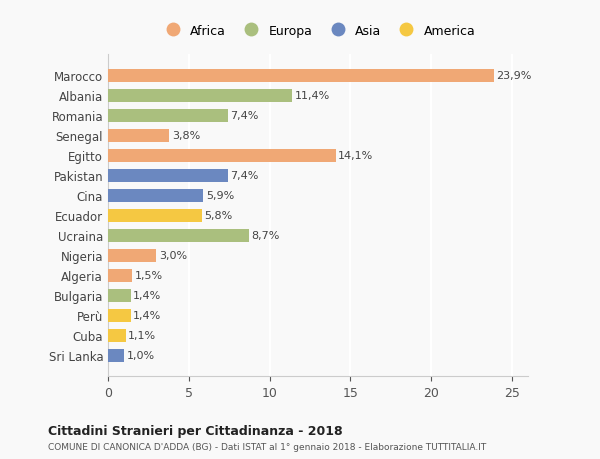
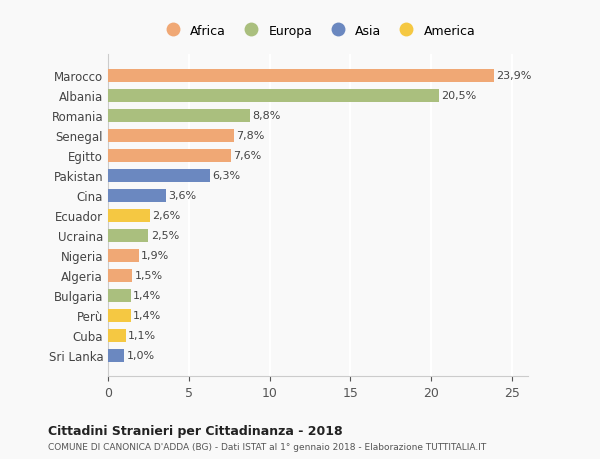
Albania: 11,4% -> 20,5%
Romania: 7,4% -> 8,8%
Senegal: 3,8% -> 7,8%
Egitto: 14,1% -> 7,6%
Pakistan: 7,4% -> 6,3%
Cina: 5,9% -> 3,6%
Ecuador: 5,8% -> 2,6%
Ucraina: 8,7% -> 2,5%
Nigeria: 3,0% -> 1,9%
